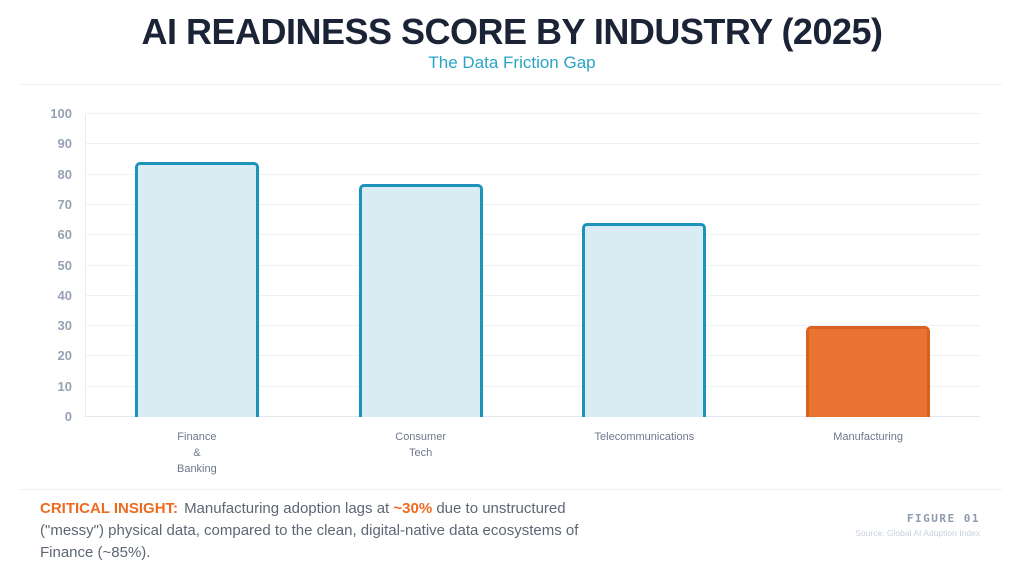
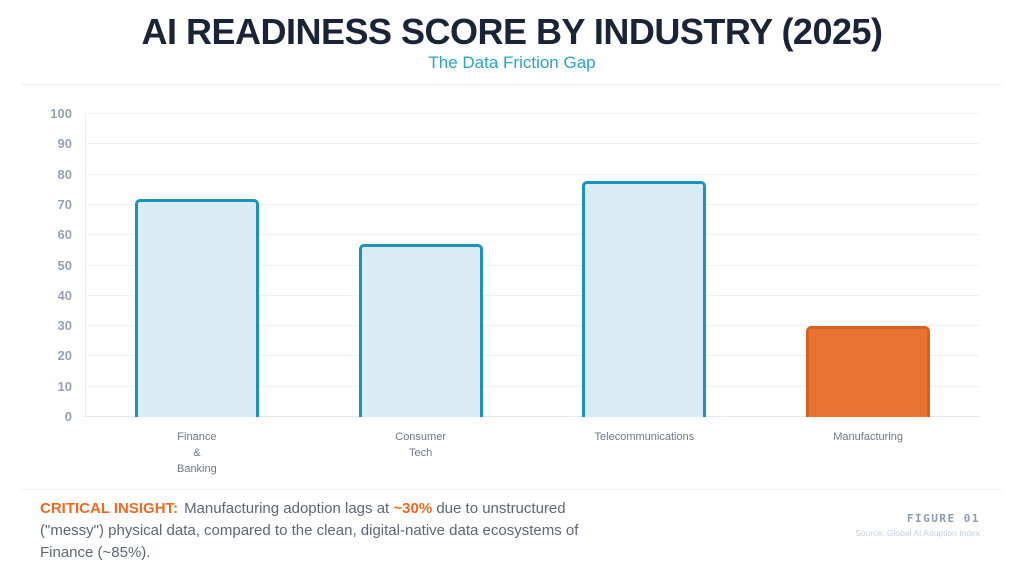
Finance & Banking: 84 -> 72
Consumer Tech: 77 -> 57
Telecommunications: 64 -> 78
